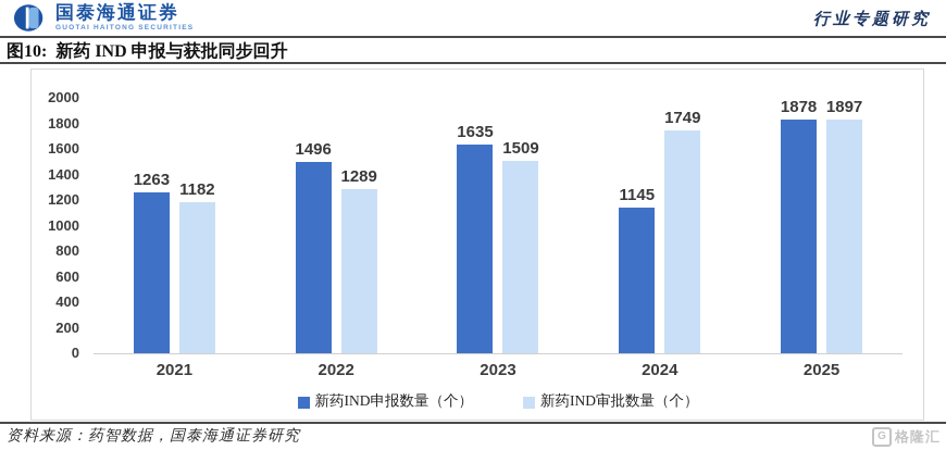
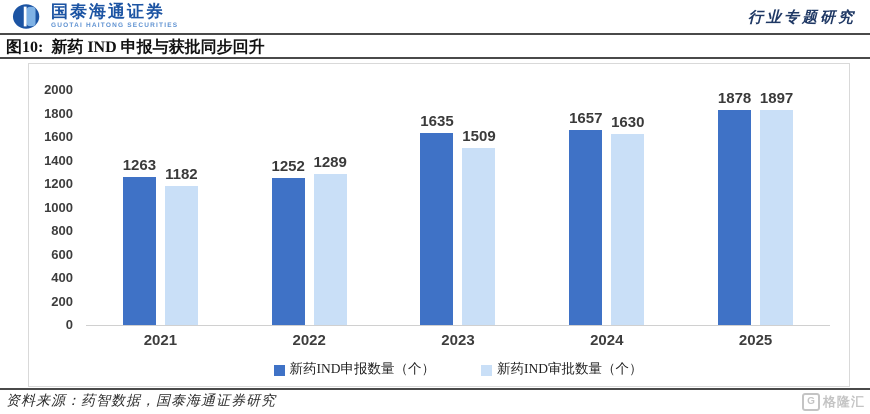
新药IND申报数量（个）/2022: 1496 -> 1252
新药IND申报数量（个）/2024: 1145 -> 1657
新药IND审批数量（个）/2024: 1749 -> 1630
